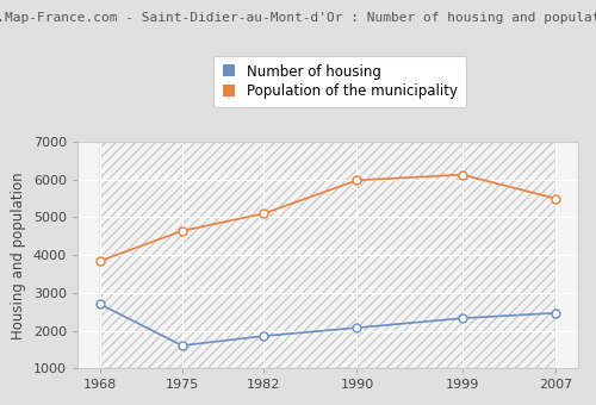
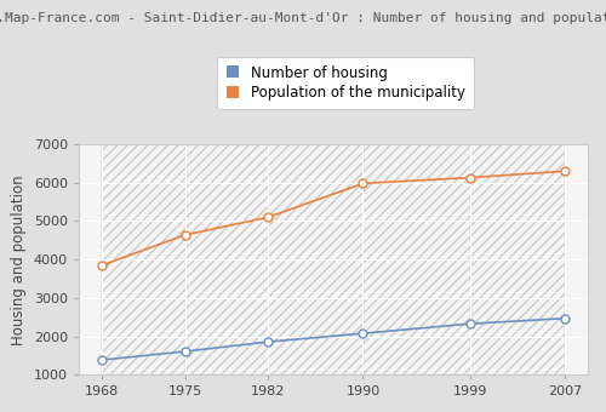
Number of housing/1968: 2700 -> 1390
Population of the municipality/2007: 5500 -> 6300
